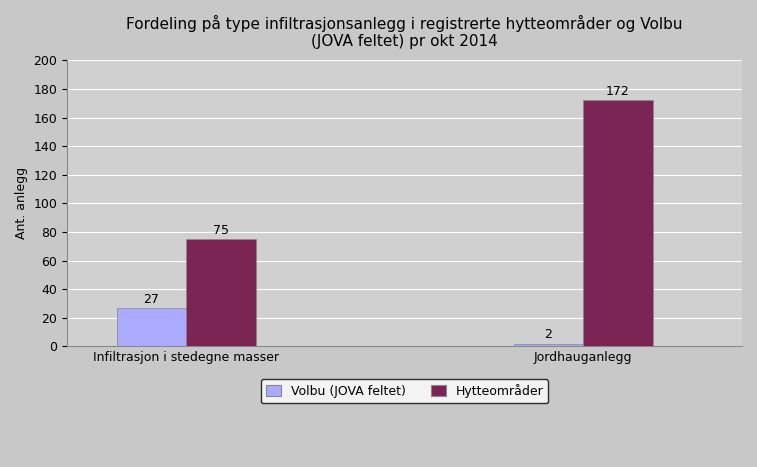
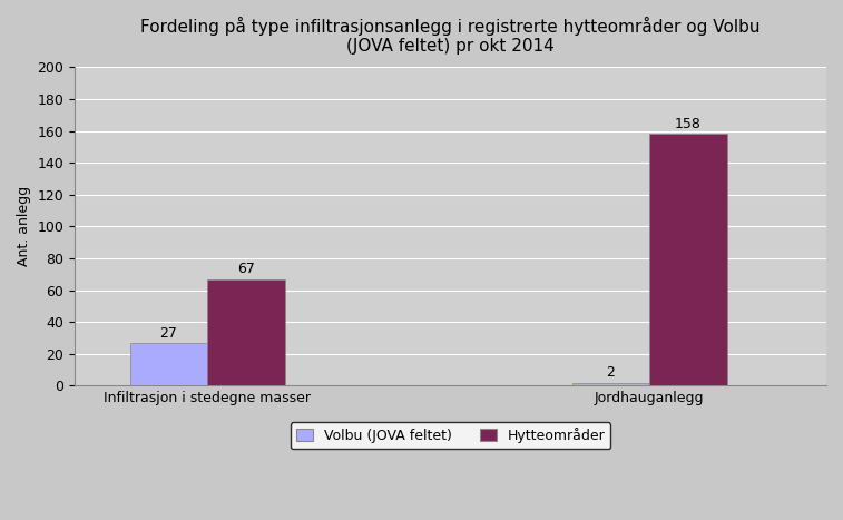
Hytteområder/Infiltrasjon i stedegne masser: 75 -> 67
Hytteområder/Jordhauganlegg: 172 -> 158
